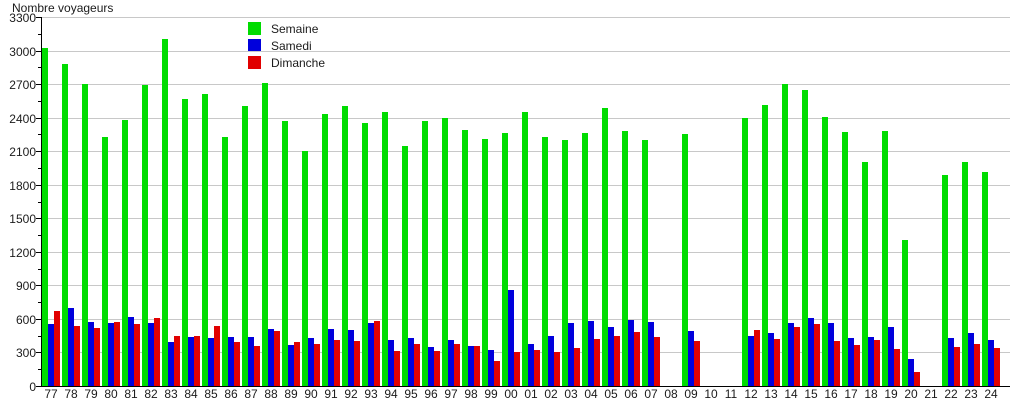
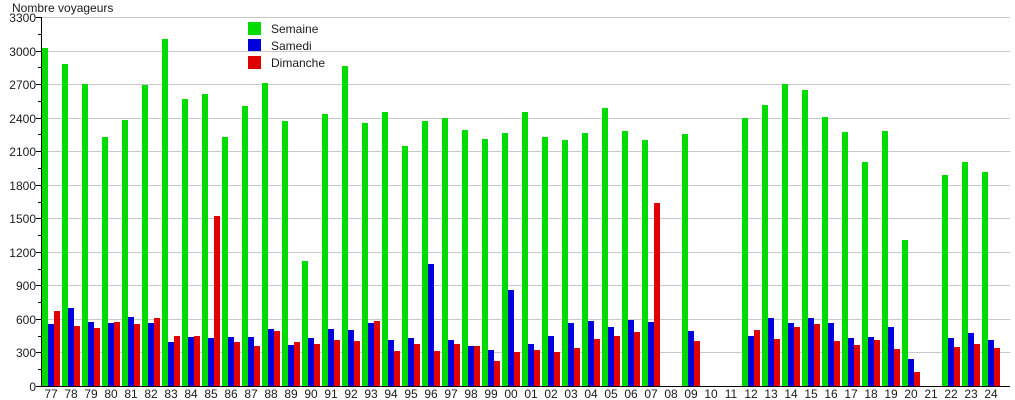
Dimanche/85: 540 -> 1520
Semaine/90: 2100 -> 1120
Semaine/92: 2500 -> 2860
Samedi/96: 350 -> 1090
Dimanche/07: 440 -> 1640
Samedi/13: 480 -> 610
